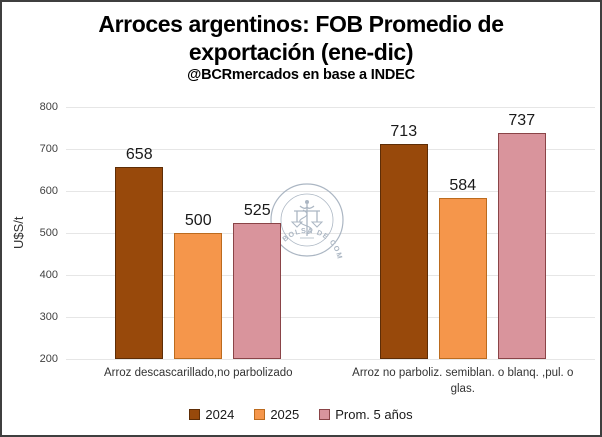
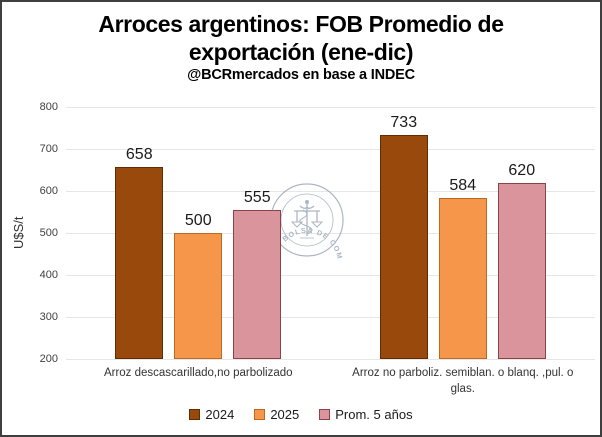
Prom. 5 años/Arroz descascarillado,no parbolizado: 525 -> 555
2024/Arroz no parboliz. semiblan. o blanq. ,pul. o glas.: 713 -> 733
Prom. 5 años/Arroz no parboliz. semiblan. o blanq. ,pul. o glas.: 737 -> 620
